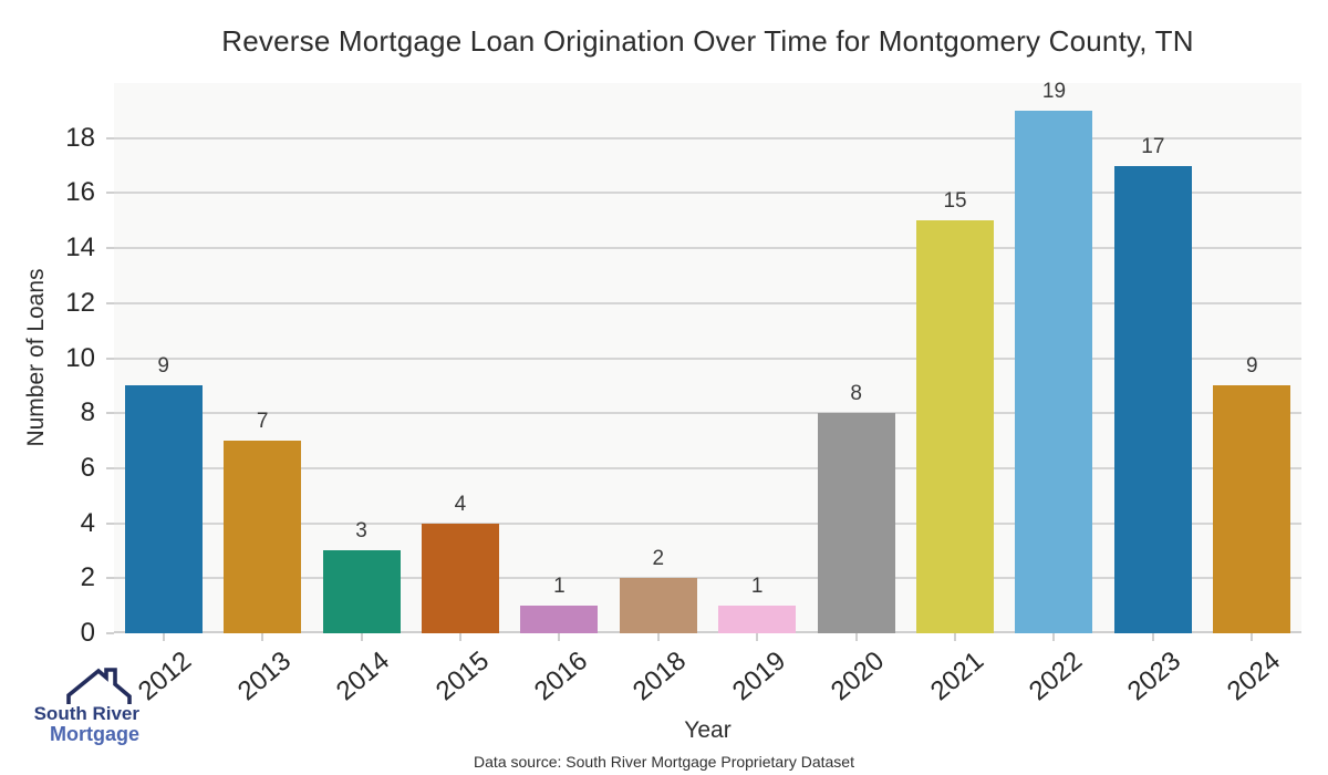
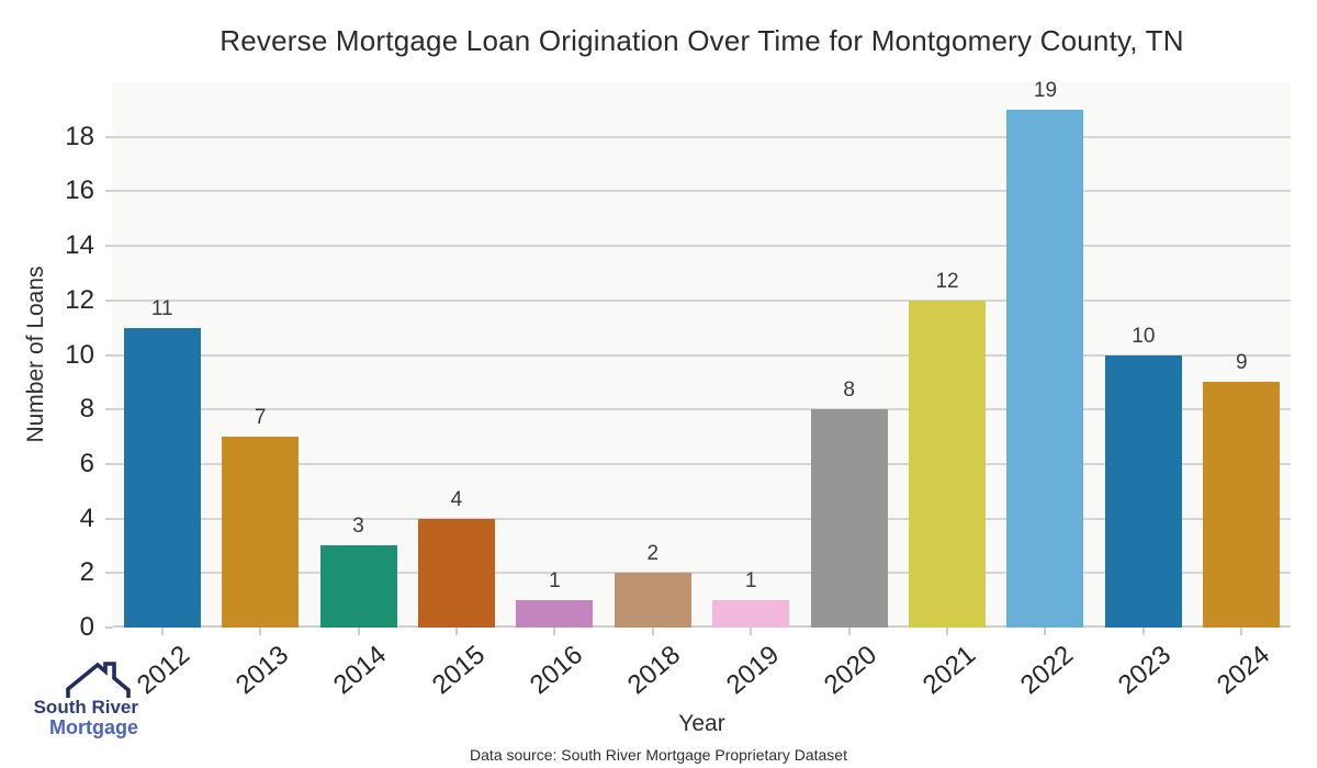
2012: 9 -> 11
2021: 15 -> 12
2023: 17 -> 10
